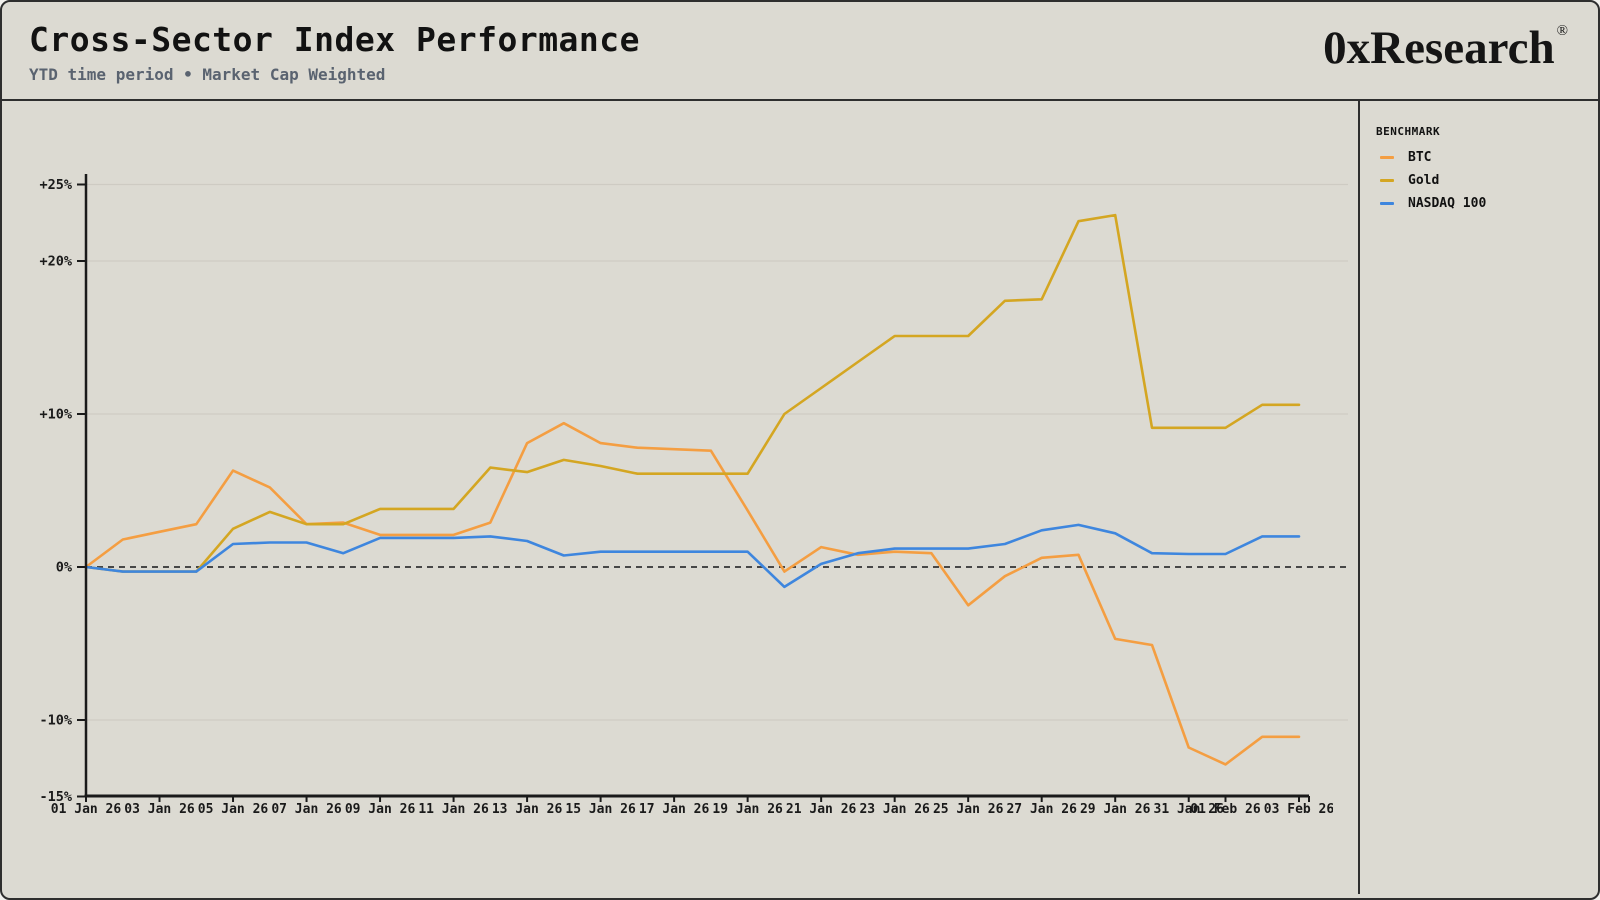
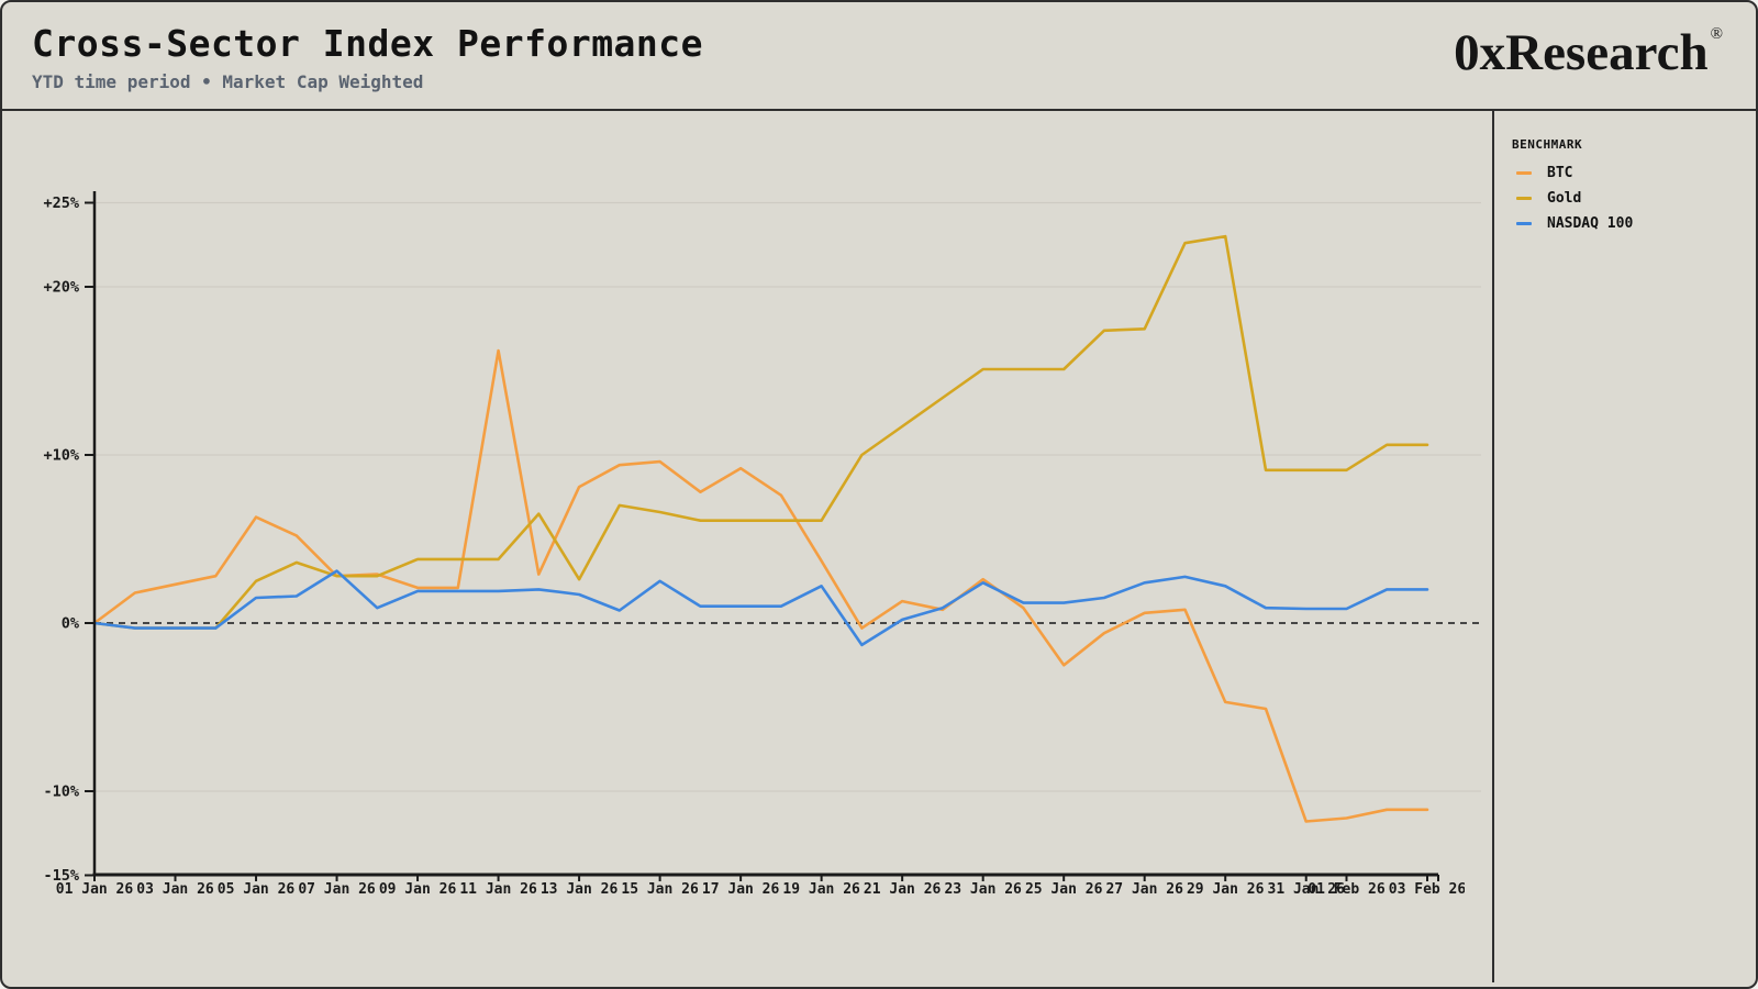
NASDAQ 100/07 Jan 26: 1.6% -> 3.1%
BTC/11 Jan 26: 2.1% -> 16.2%
Gold/13 Jan 26: 6.2% -> 2.6%
BTC/15 Jan 26: 8.1% -> 9.6%
NASDAQ 100/15 Jan 26: 1.0% -> 2.5%
BTC/17 Jan 26: 7.7% -> 9.2%
NASDAQ 100/19 Jan 26: 1.0% -> 2.2%
BTC/23 Jan 26: 1.0% -> 2.6%
NASDAQ 100/23 Jan 26: 1.2% -> 2.4%
BTC/01 Feb 26: -12.9% -> -11.6%
